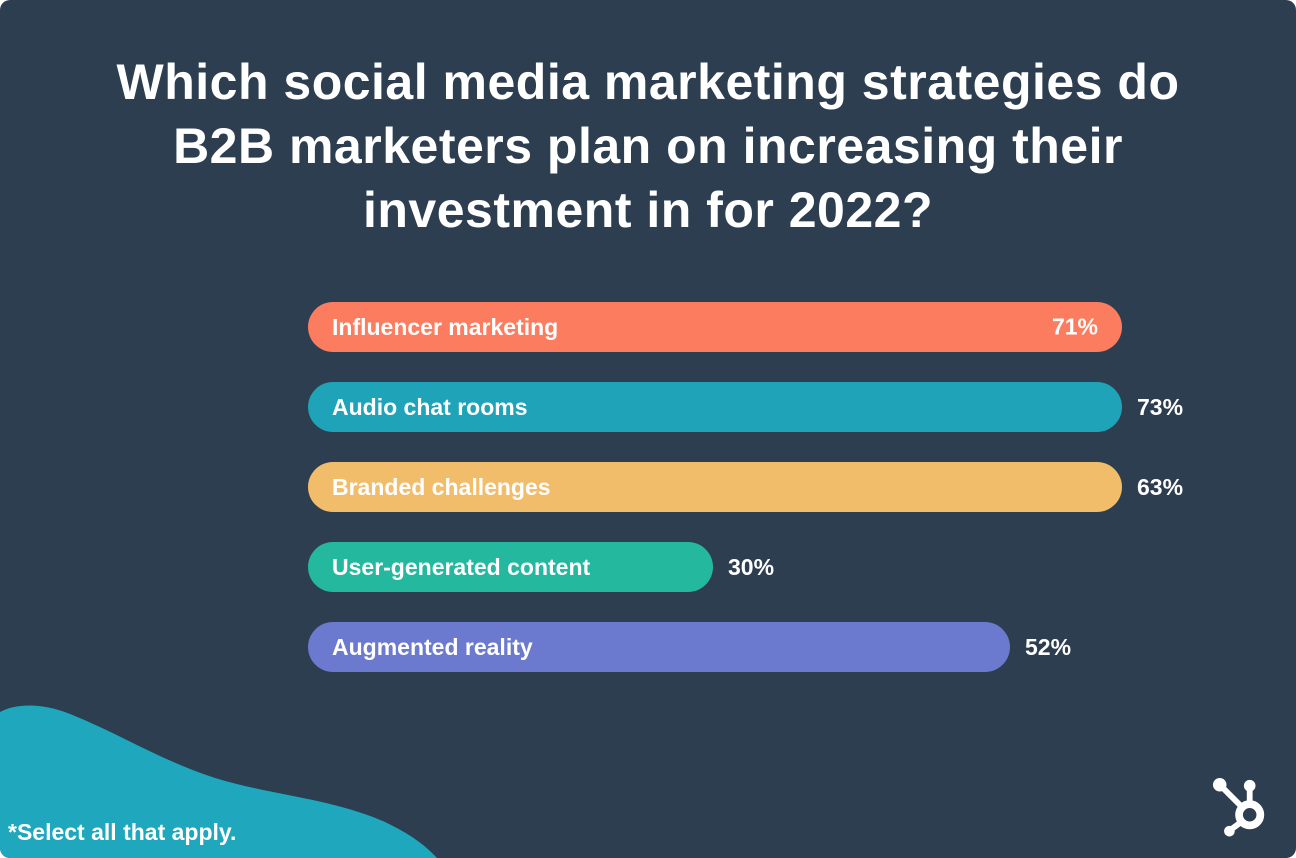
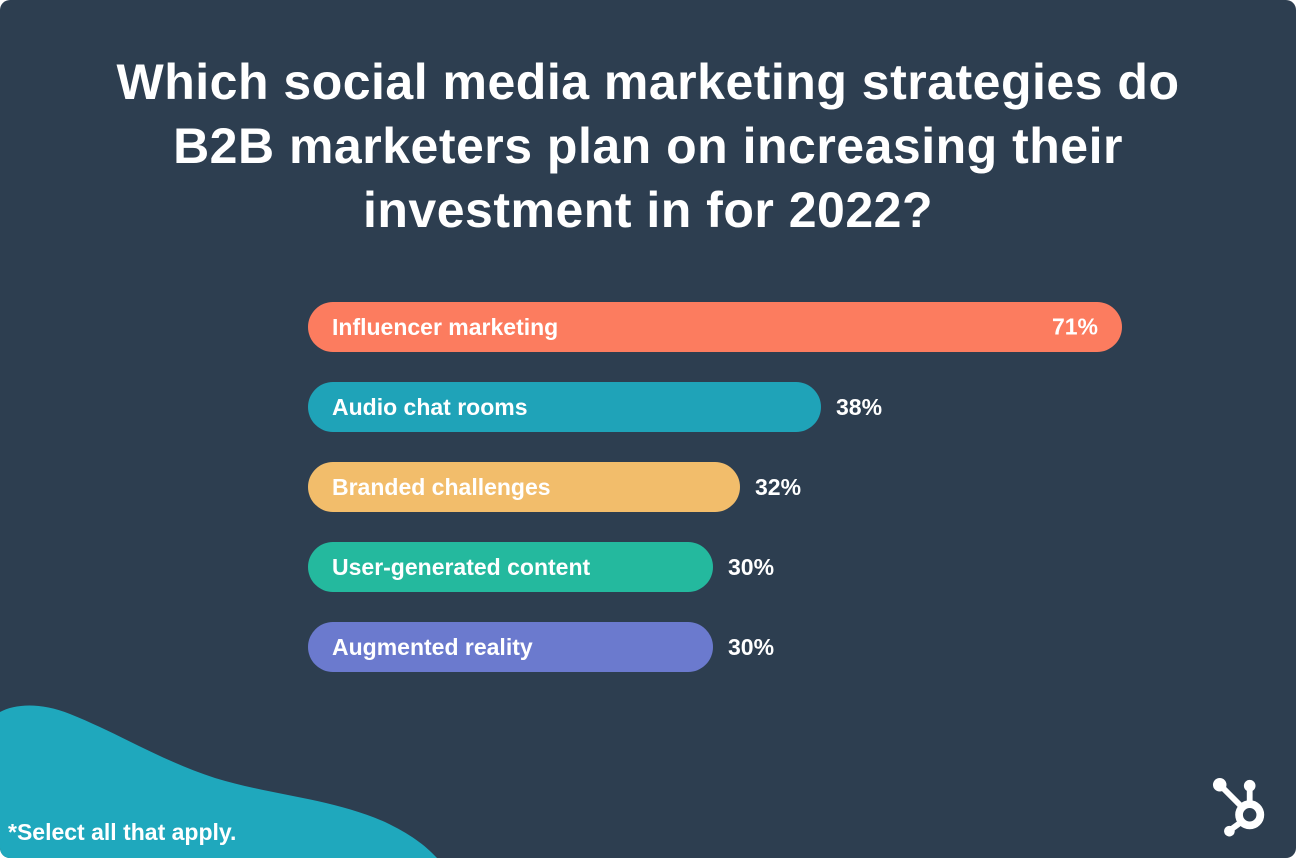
Audio chat rooms: 73% -> 38%
Branded challenges: 63% -> 32%
Augmented reality: 52% -> 30%
